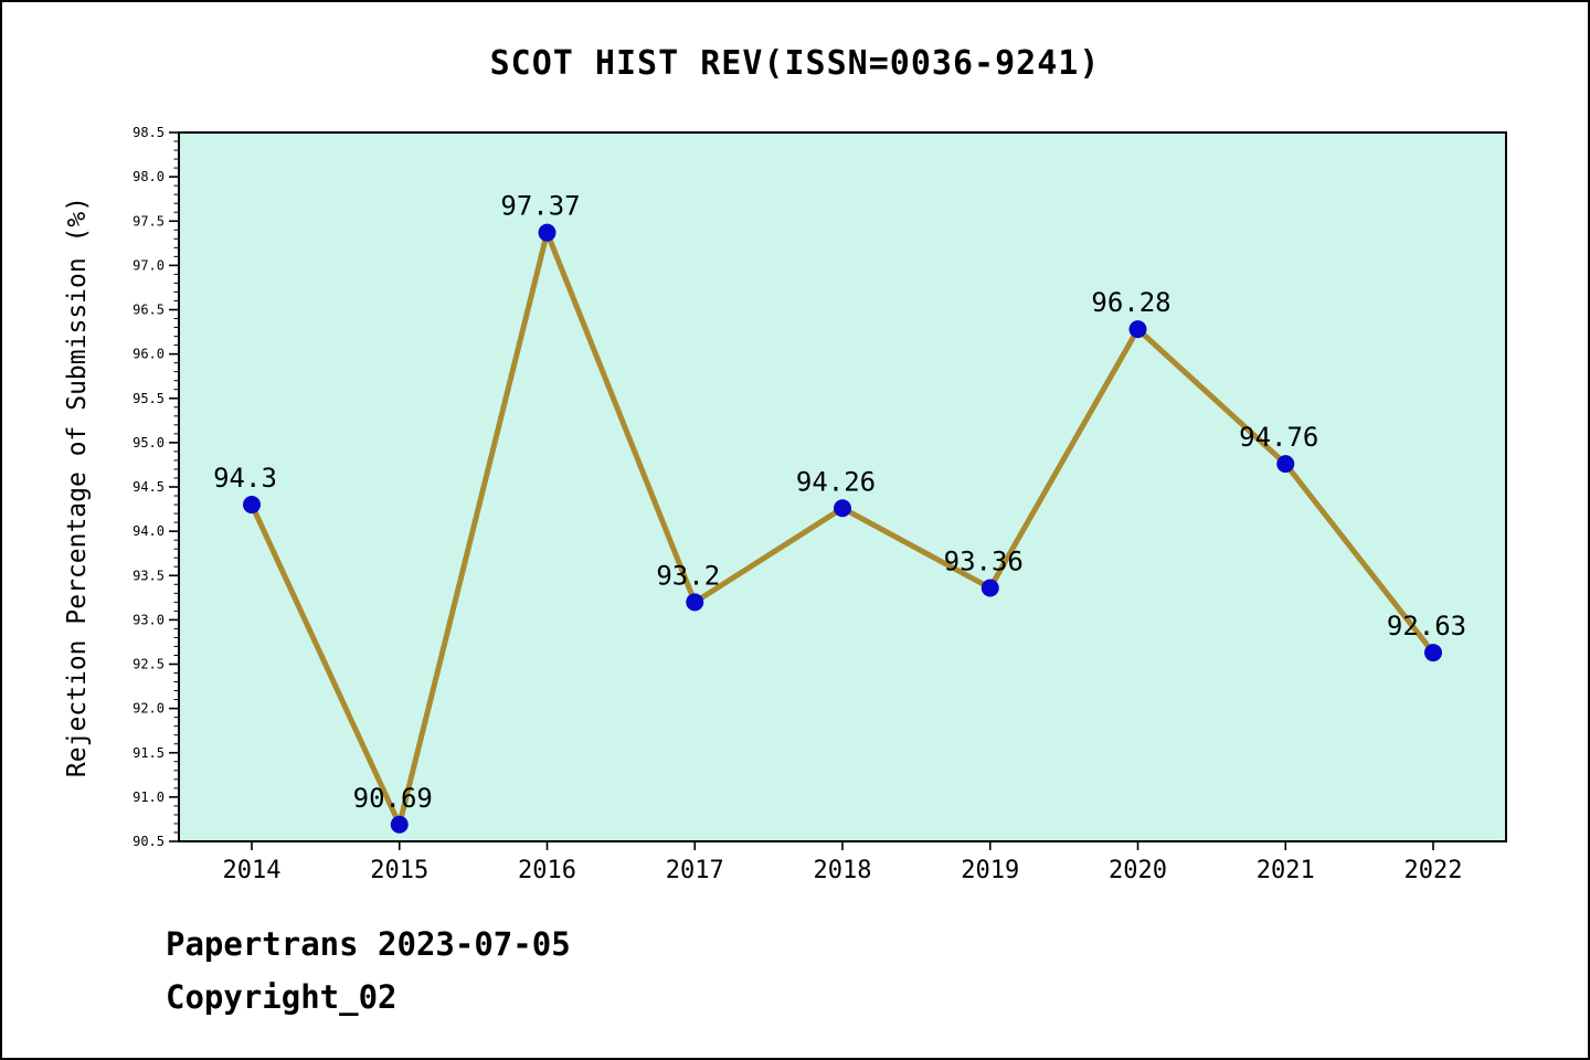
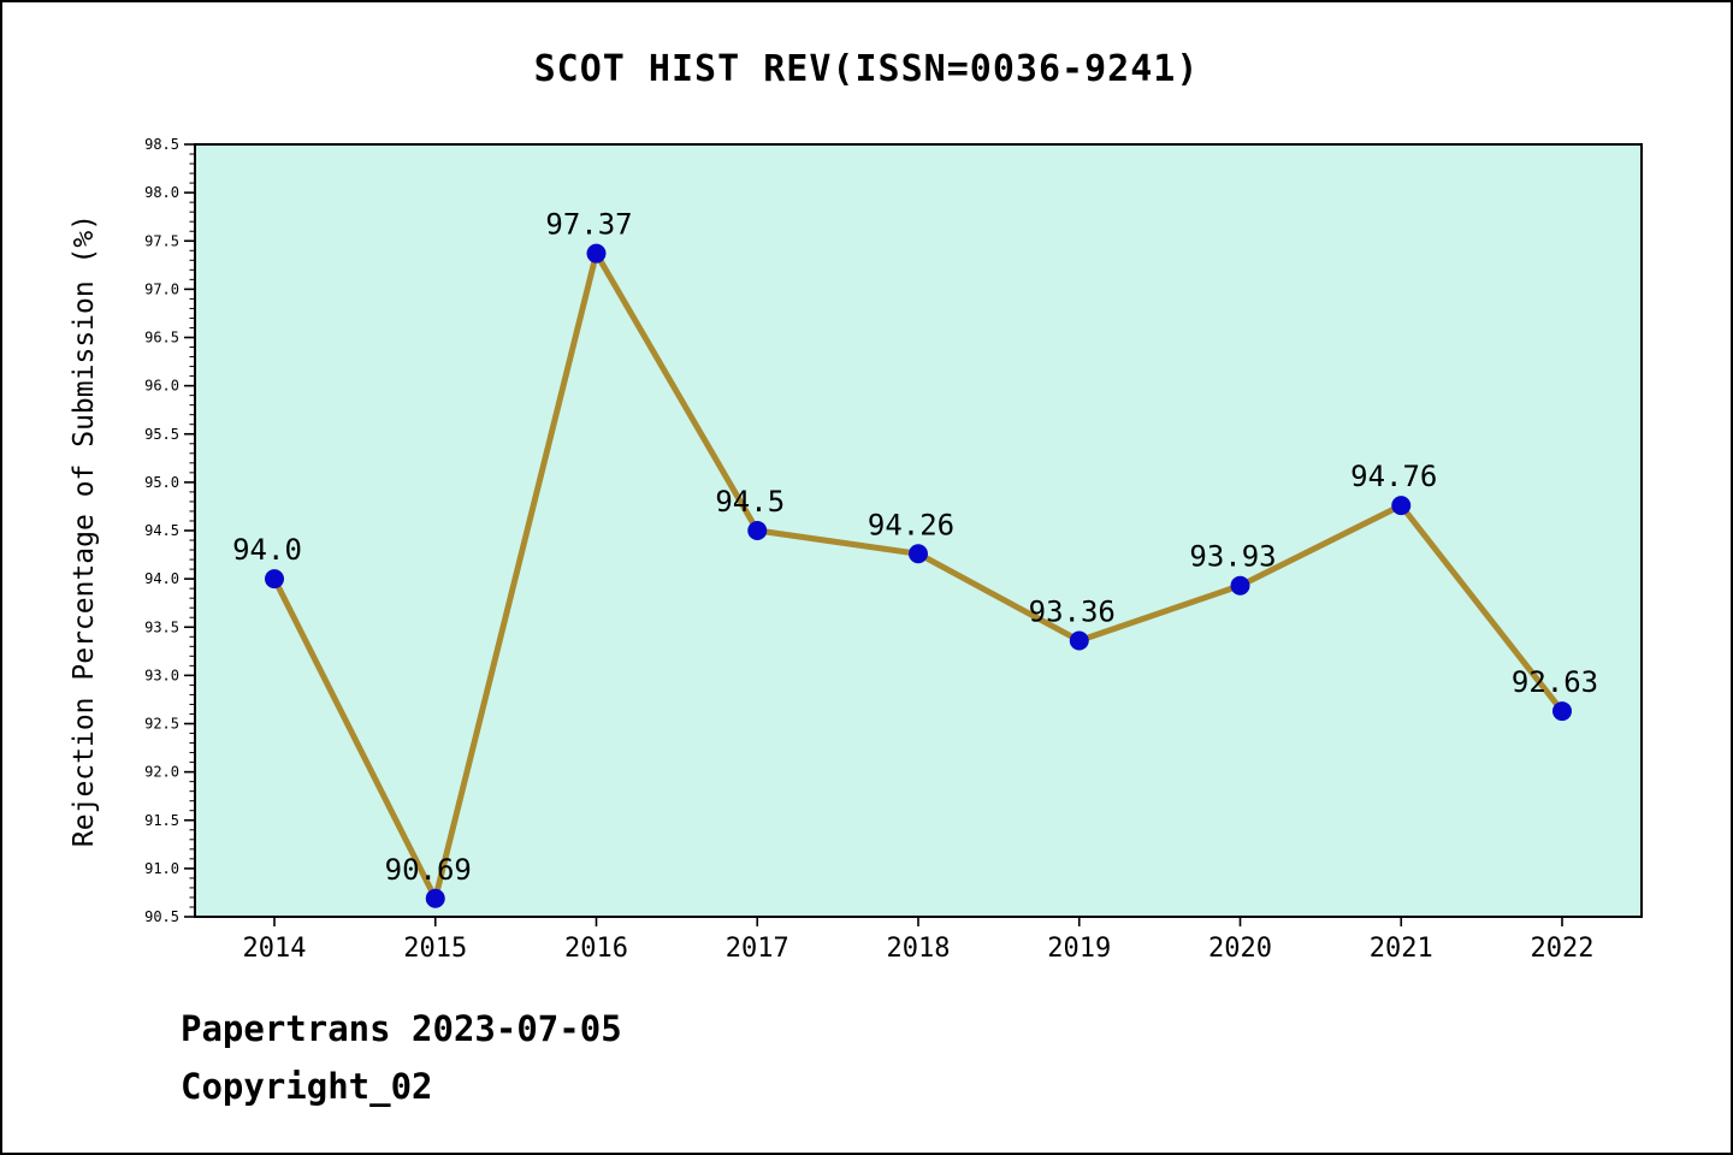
2014: 94.3 -> 94.0
2017: 93.2 -> 94.5
2020: 96.28 -> 93.93
